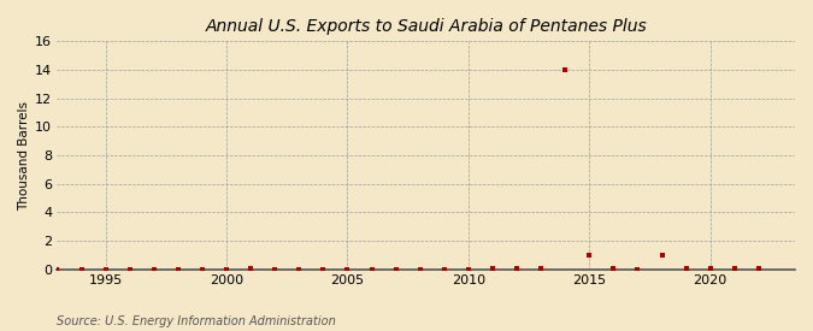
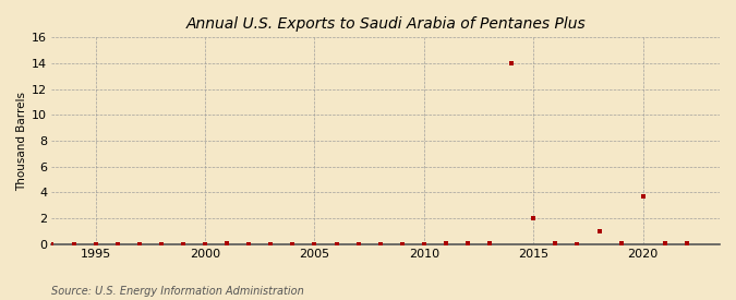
2015: 1.0 -> 2.0
2020: 0.1 -> 3.7
